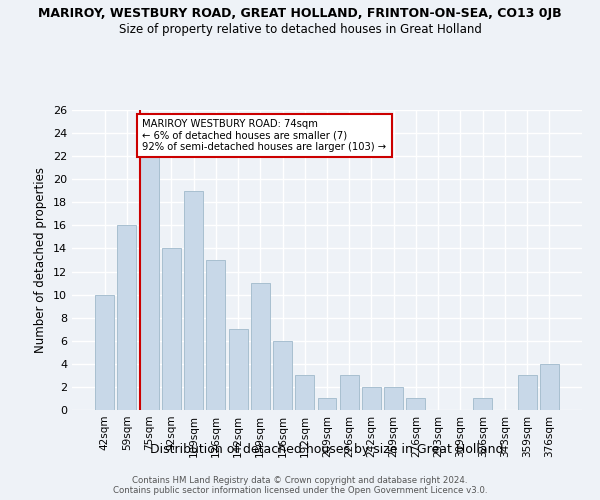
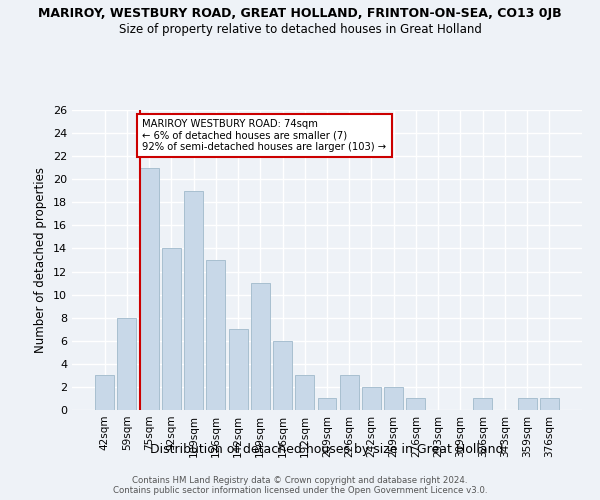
42sqm: 10 -> 3
59sqm: 16 -> 8
75sqm: 22 -> 21
359sqm: 3 -> 1
376sqm: 4 -> 1
